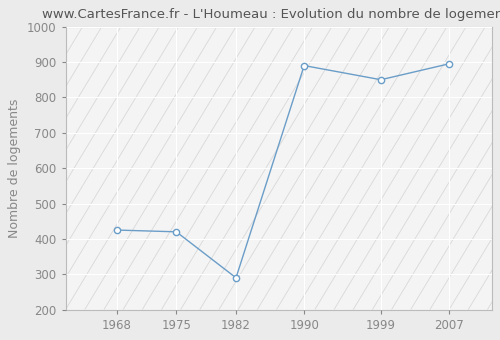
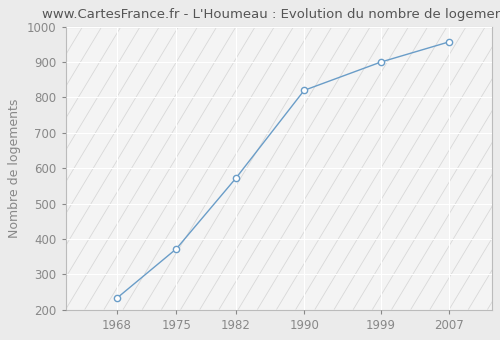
1968: 425 -> 232
1975: 420 -> 372
1982: 290 -> 572
1990: 890 -> 820
1999: 850 -> 900
2007: 895 -> 957
